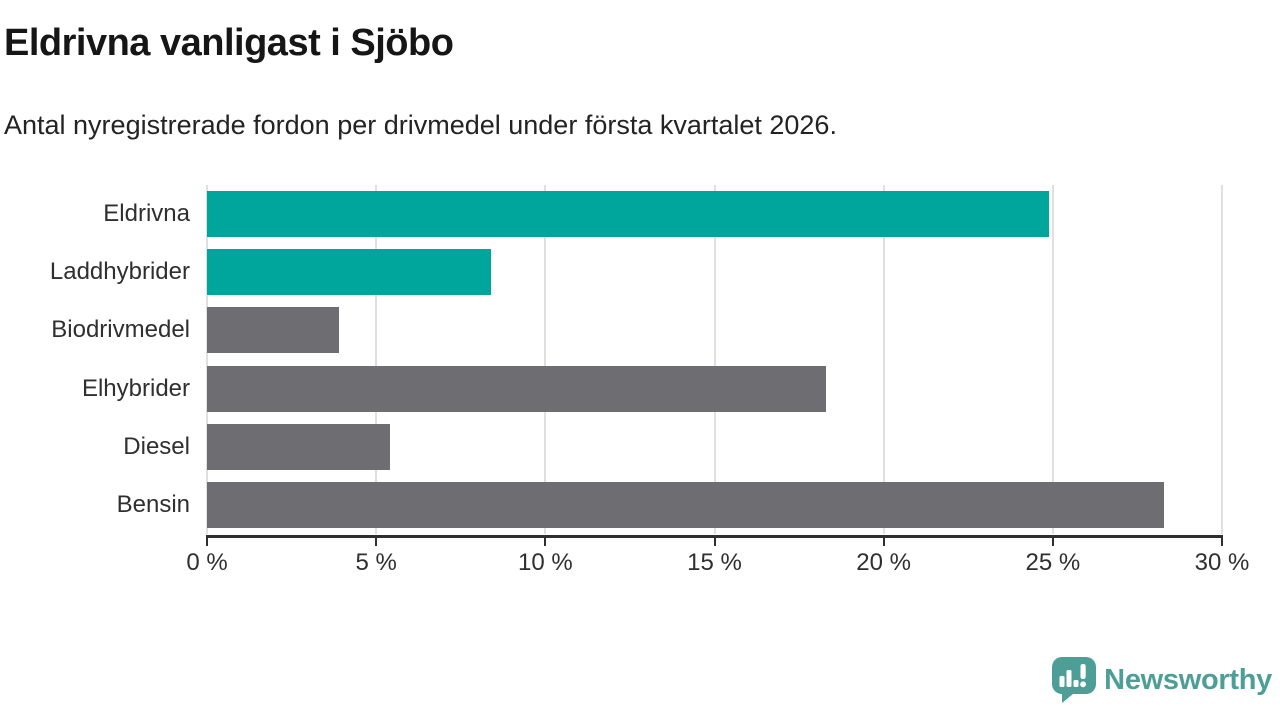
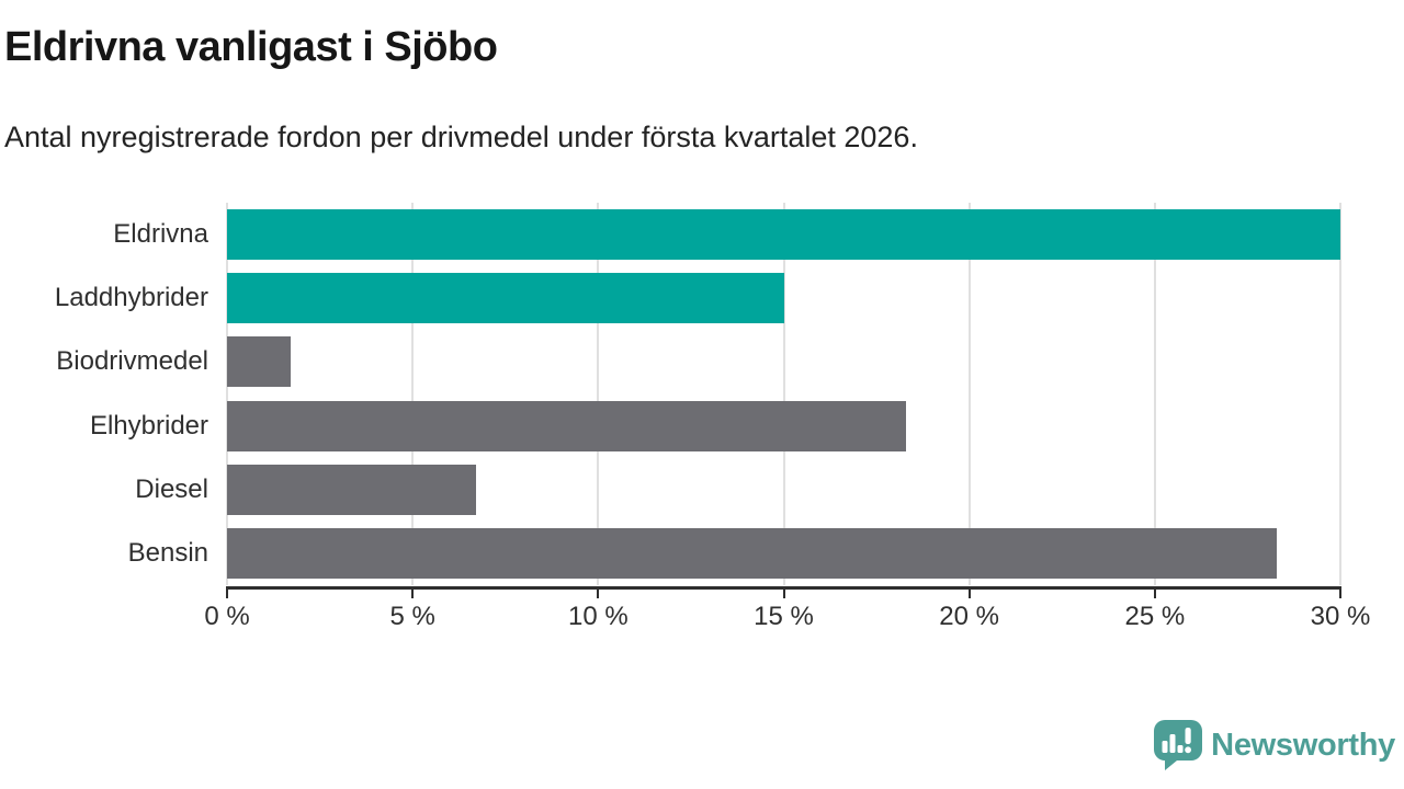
Eldrivna: 24.9% -> 30.0%
Laddhybrider: 8.4% -> 15.0%
Biodrivmedel: 3.9% -> 1.7%
Diesel: 5.4% -> 6.7%
